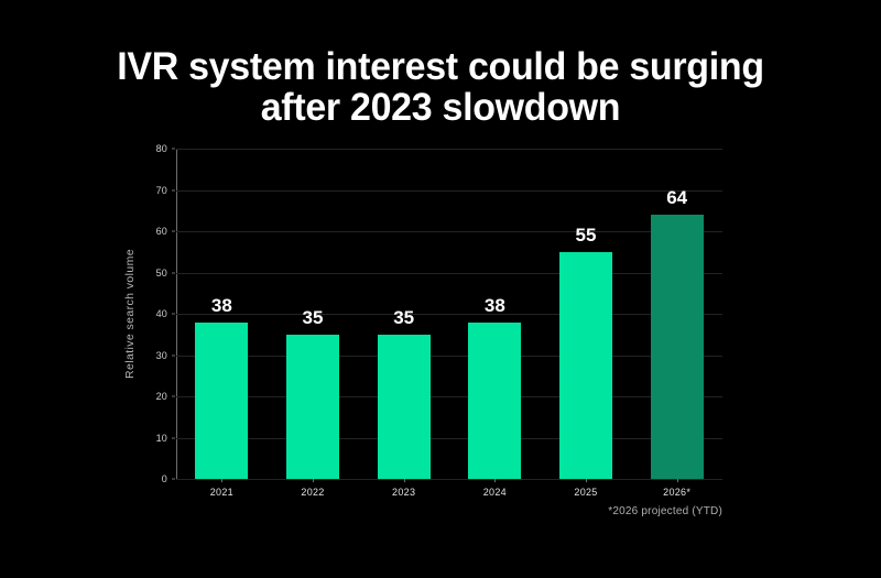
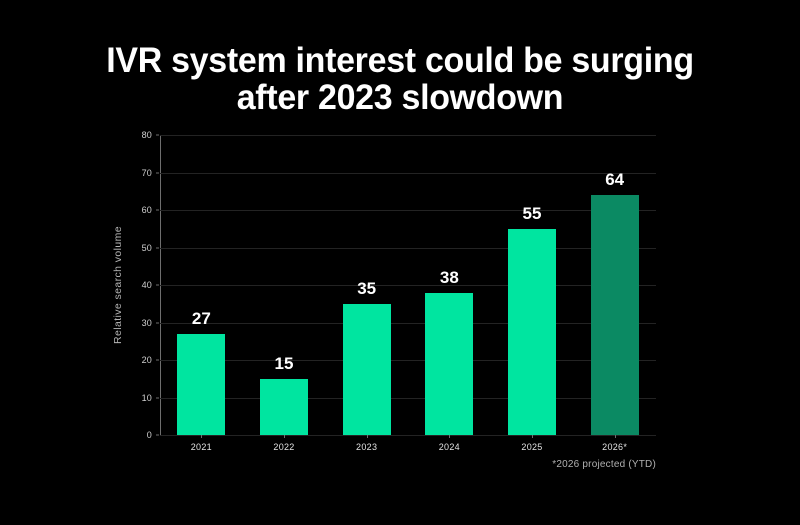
2021: 38 -> 27
2022: 35 -> 15
